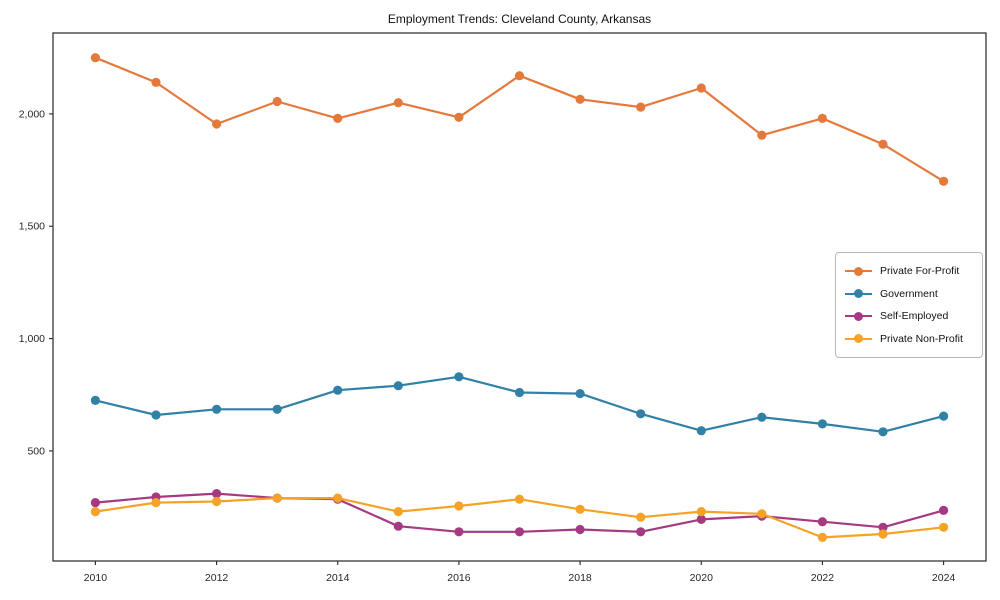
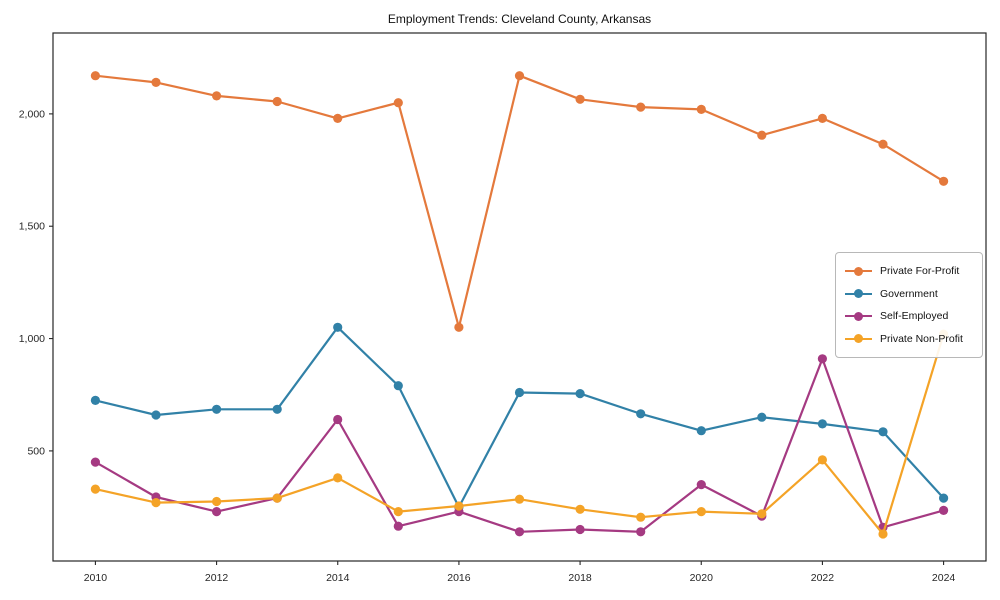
Private For-Profit/2010: 2250 -> 2170
Self-Employed/2010: 270 -> 450
Private Non-Profit/2010: 230 -> 330
Private For-Profit/2012: 1960 -> 2080
Self-Employed/2012: 310 -> 230
Government/2014: 770 -> 1050
Self-Employed/2014: 280 -> 640
Private Non-Profit/2014: 290 -> 380
Private For-Profit/2016: 1980 -> 1050
Government/2016: 830 -> 250
Self-Employed/2016: 140 -> 230
Private For-Profit/2020: 2120 -> 2020
Self-Employed/2020: 200 -> 350
Self-Employed/2022: 180 -> 910
Private Non-Profit/2022: 120 -> 460
Government/2024: 660 -> 290
Private Non-Profit/2024: 160 -> 1020
